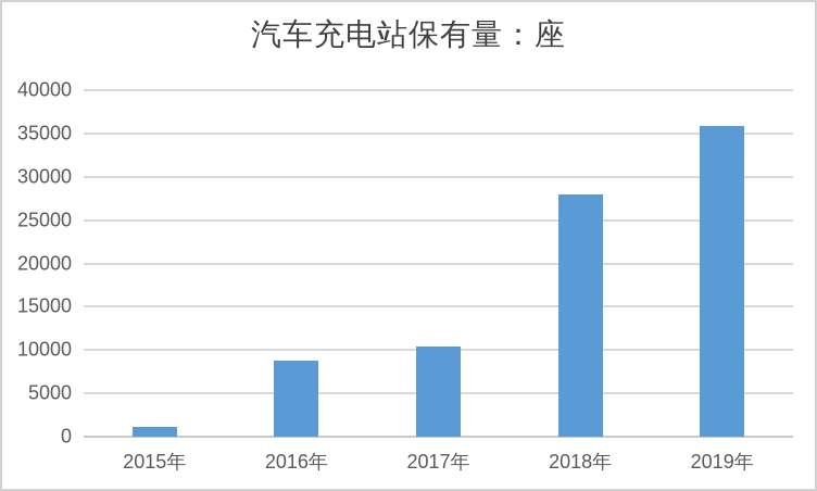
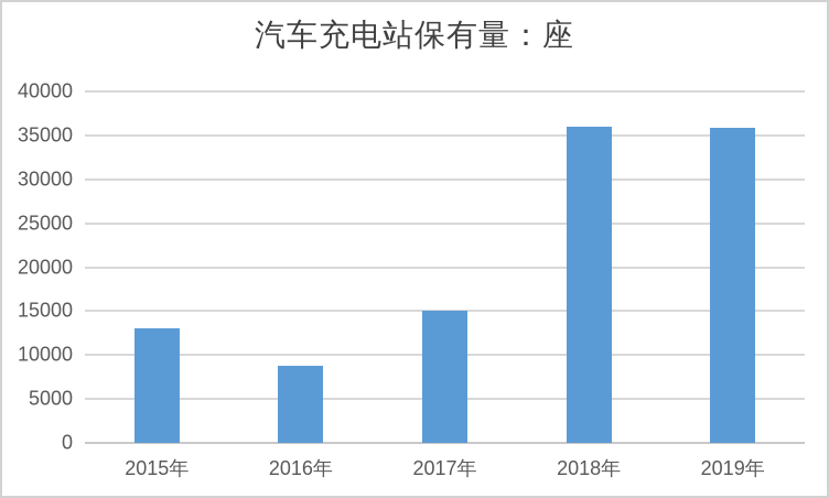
2015年: 1000 -> 13000
2017年: 10000 -> 15000
2018年: 28000 -> 36000
